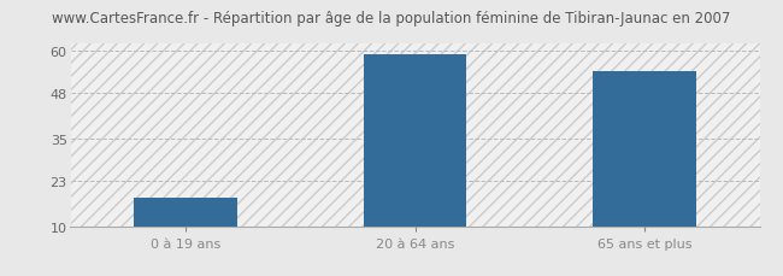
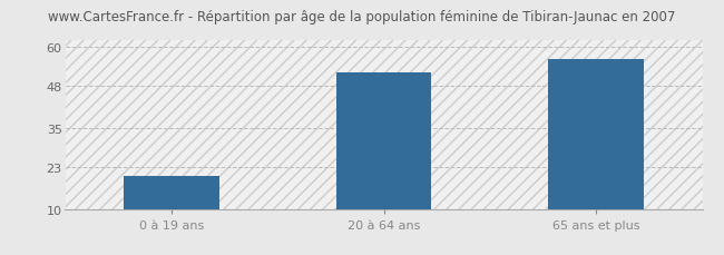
0 à 19 ans: 18 -> 20
20 à 64 ans: 59 -> 52
65 ans et plus: 54 -> 56
